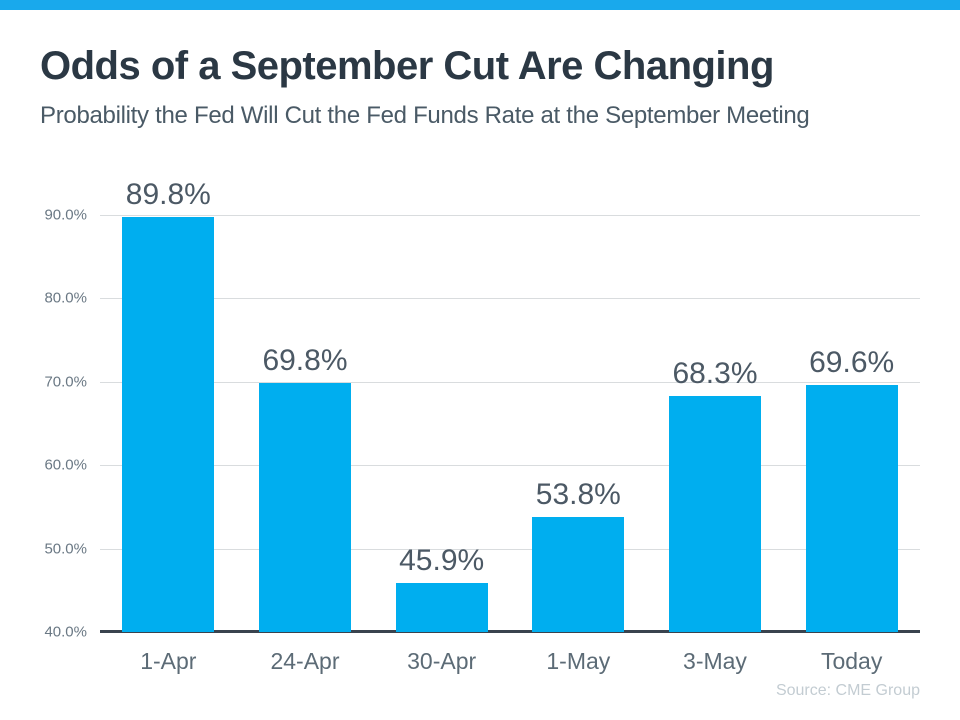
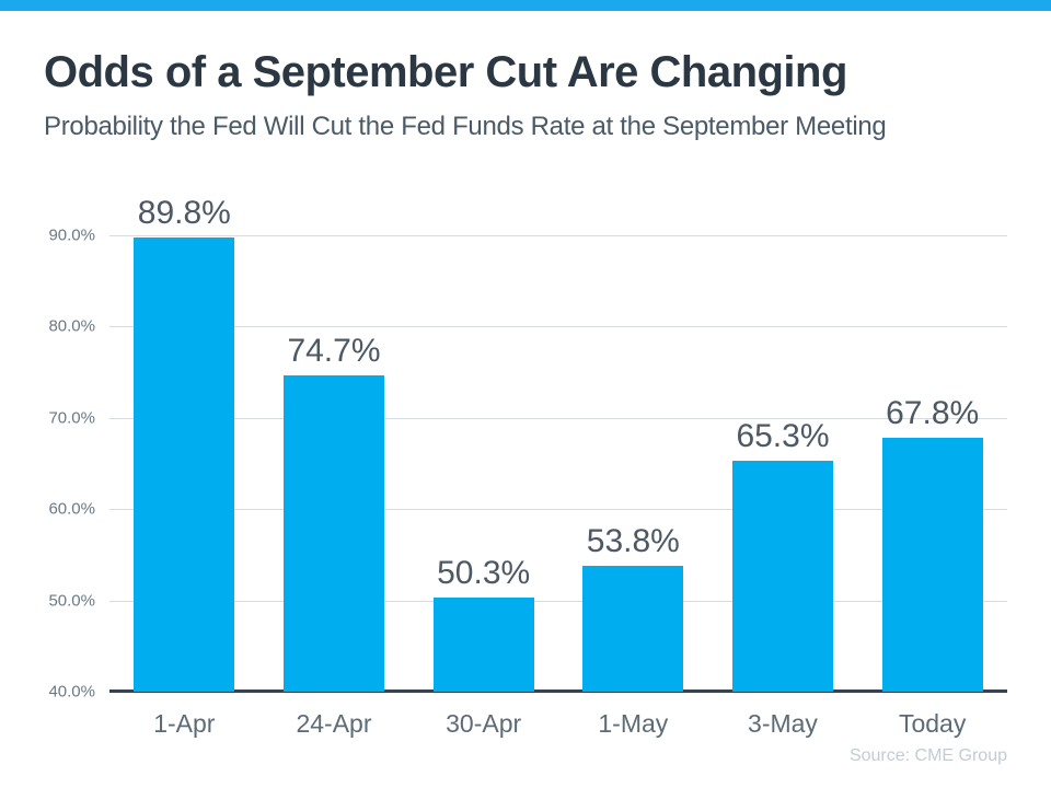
24-Apr: 69.8% -> 74.7%
30-Apr: 45.9% -> 50.3%
3-May: 68.3% -> 65.3%
Today: 69.6% -> 67.8%
